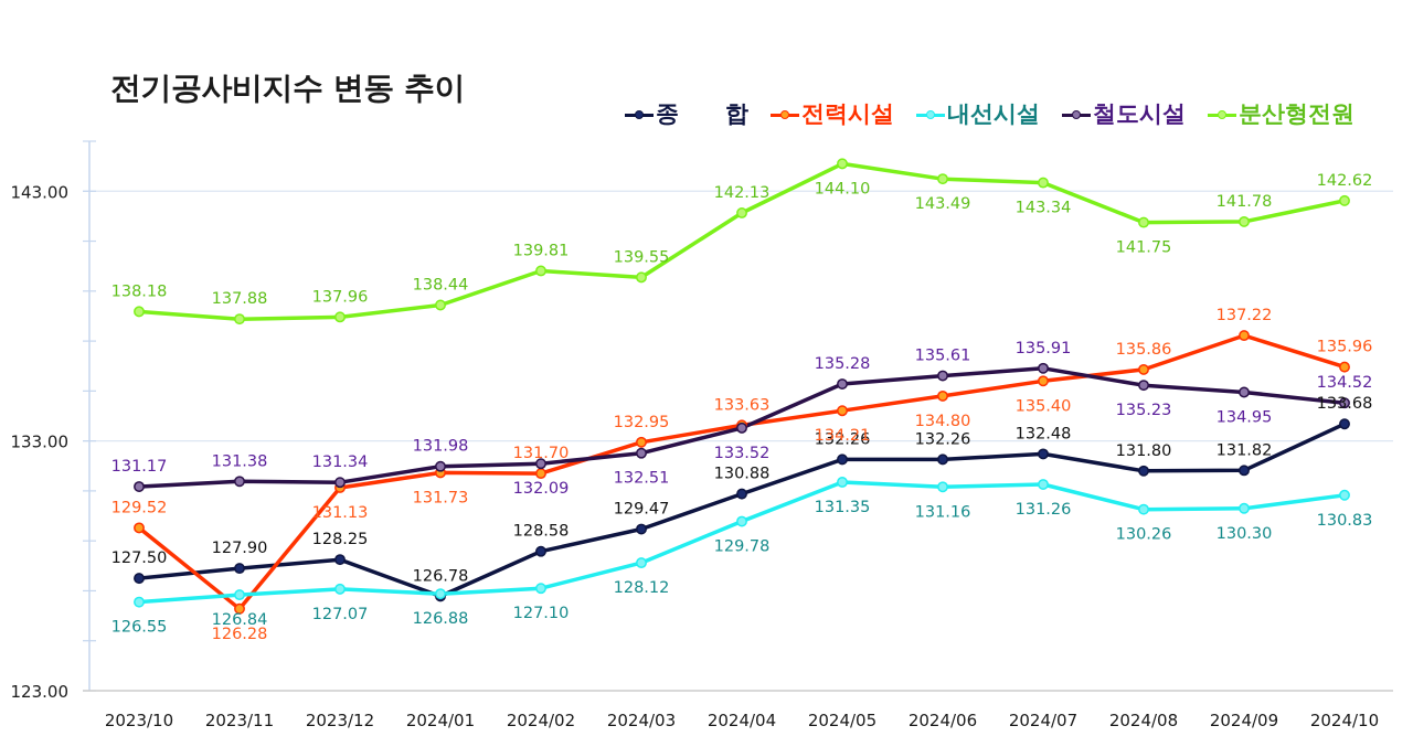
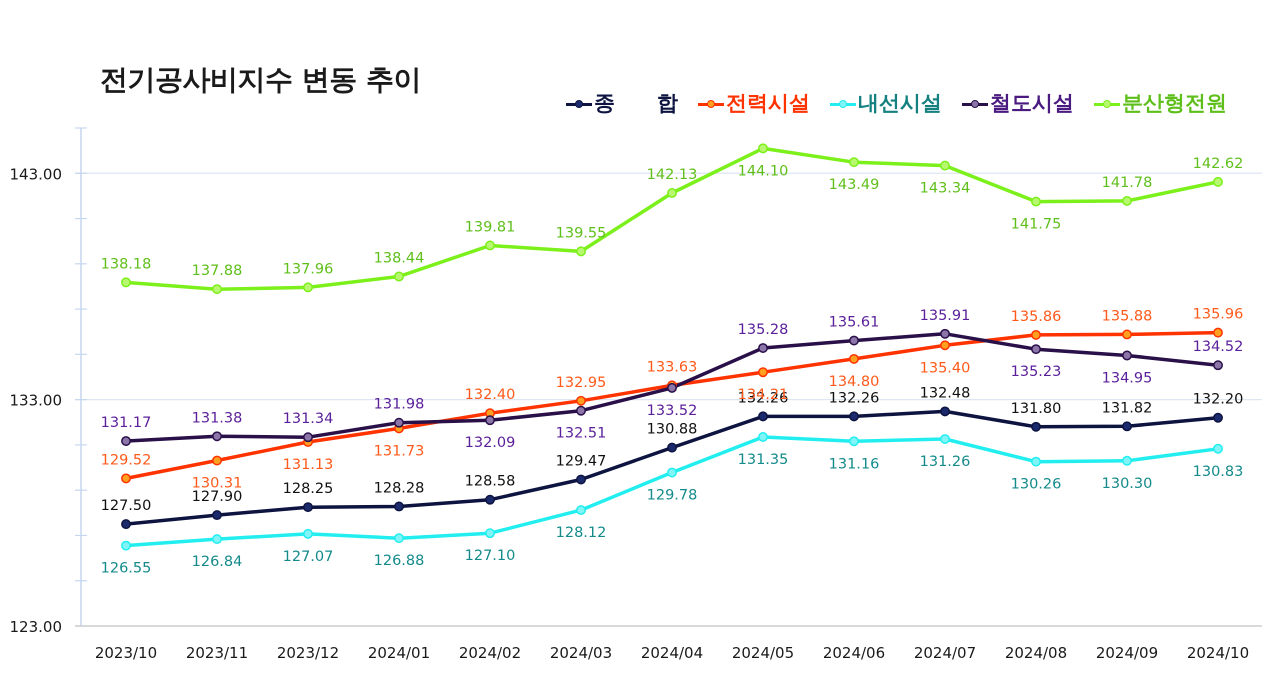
전력시설/2023/11: 126.28 -> 130.31
종 합/2024/01: 126.78 -> 128.28
전력시설/2024/02: 131.70 -> 132.40
전력시설/2024/09: 137.22 -> 135.88
종 합/2024/10: 133.68 -> 132.20
